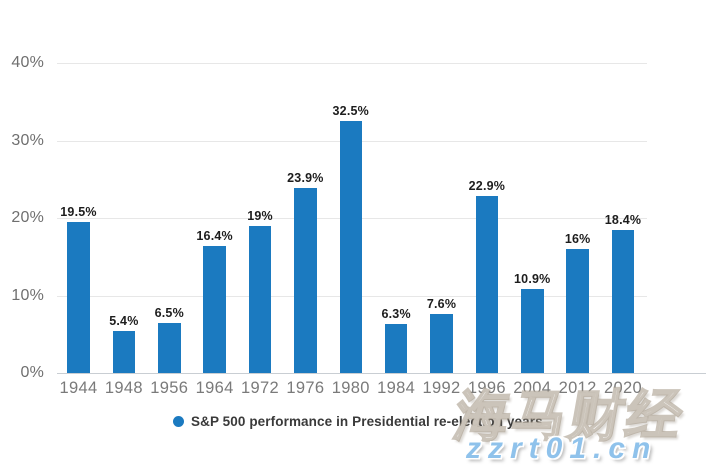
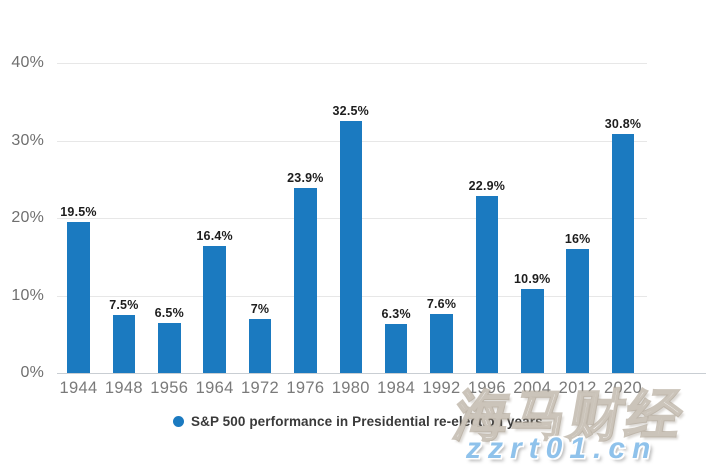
1948: 5.4% -> 7.5%
1972: 19% -> 7%
2020: 18.4% -> 30.8%
